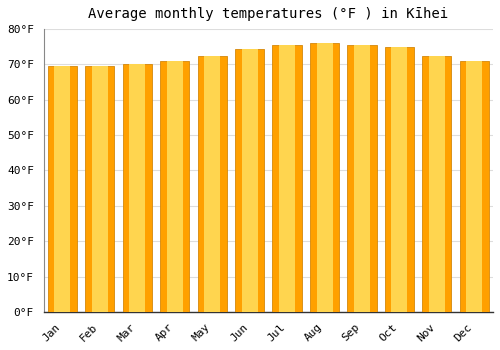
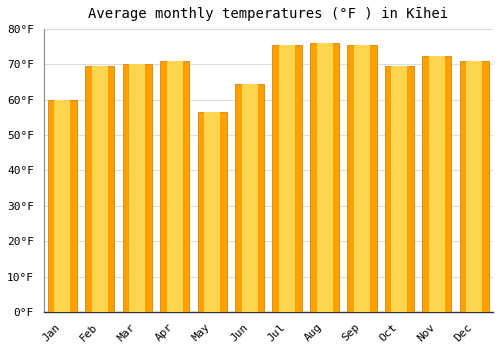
Jan: 69.5°F -> 60.0°F
May: 72.5°F -> 56.5°F
Jun: 74.5°F -> 64.5°F
Oct: 75.0°F -> 69.5°F
